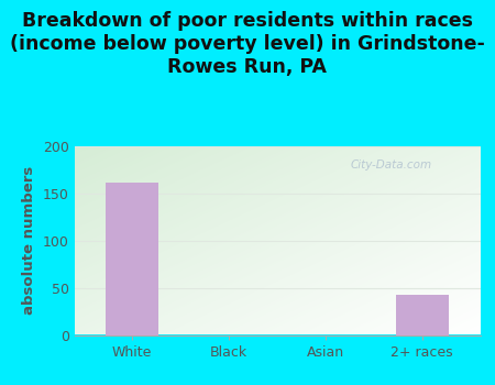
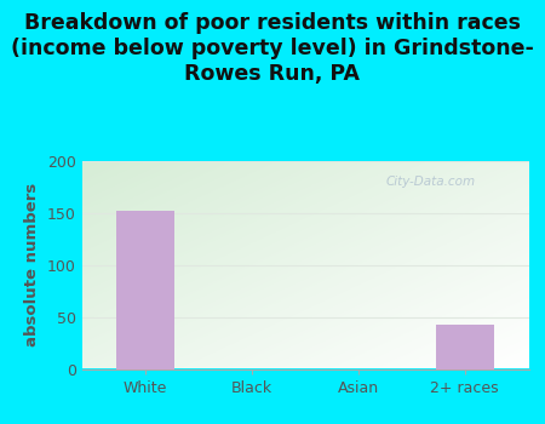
White: 162 -> 152
